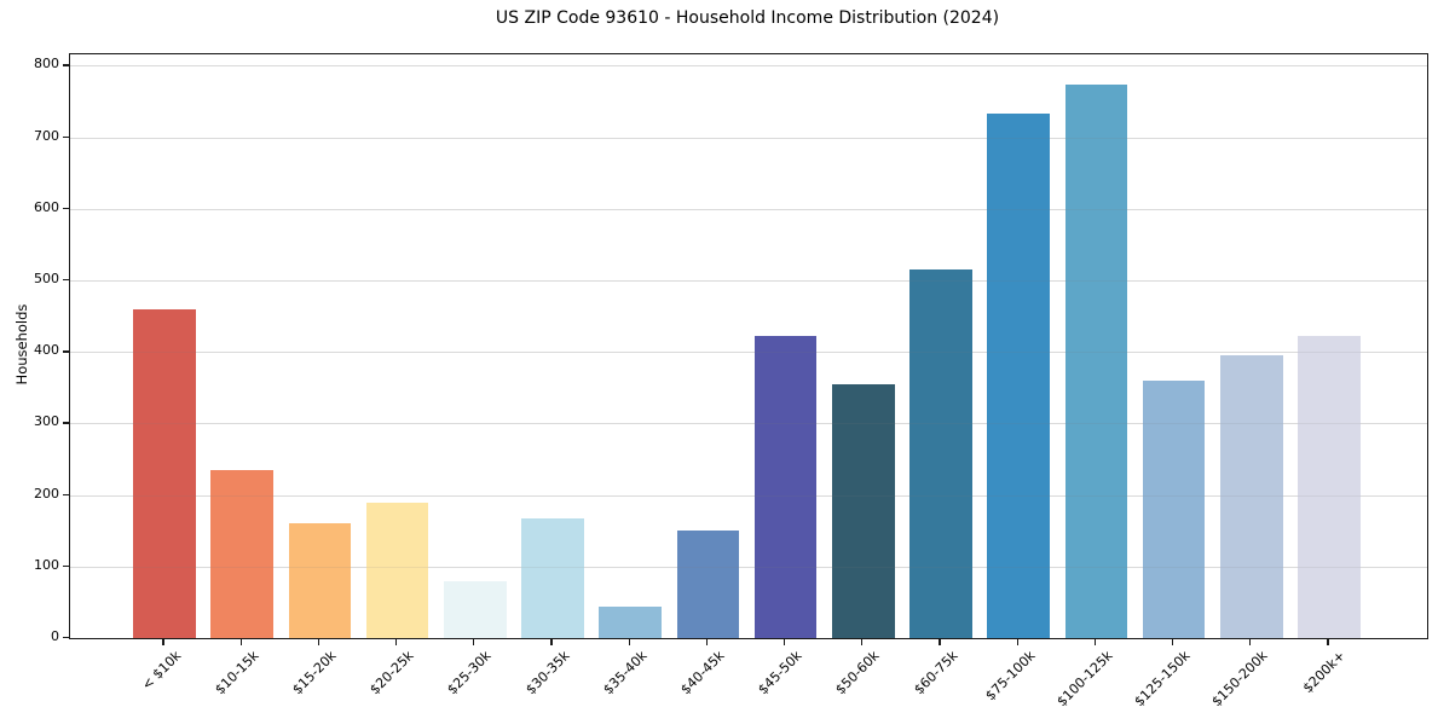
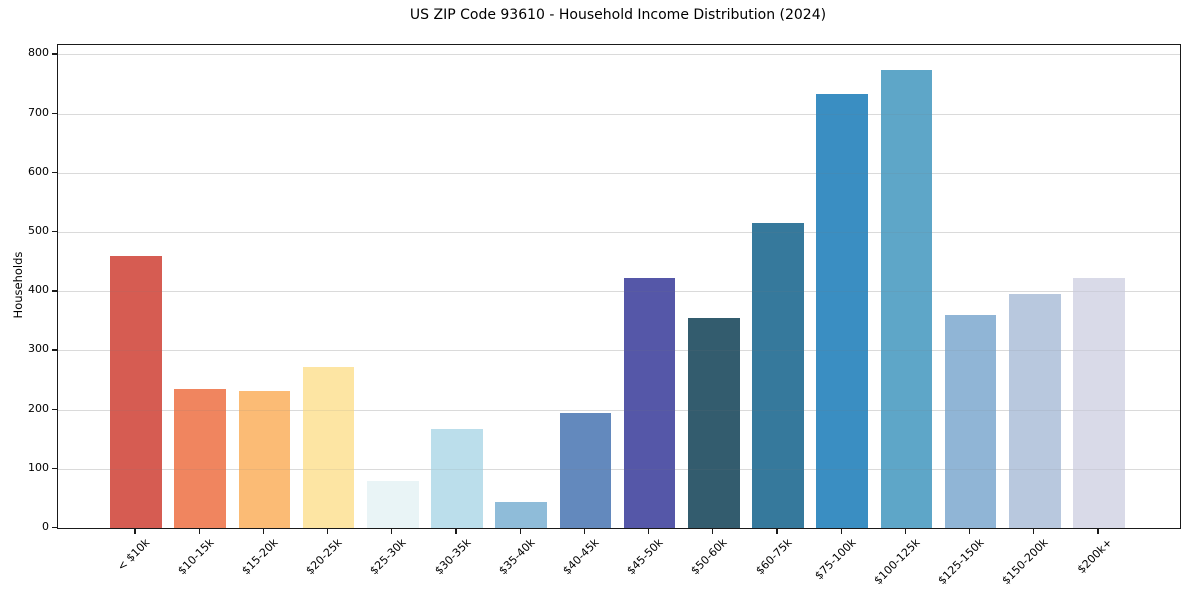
$15-20k: 160 -> 230
$20-25k: 190 -> 270
$40-45k: 150 -> 200
